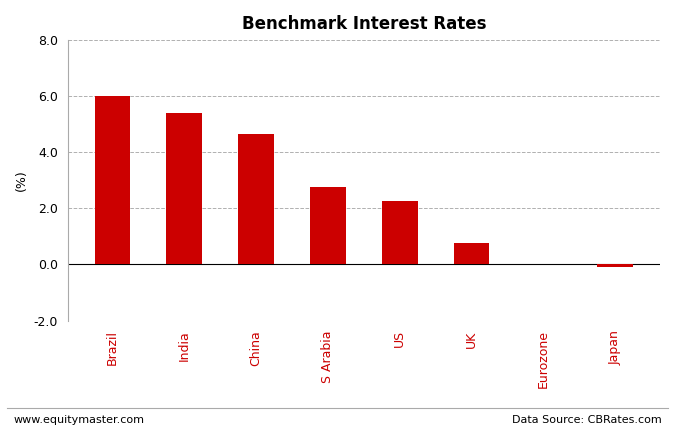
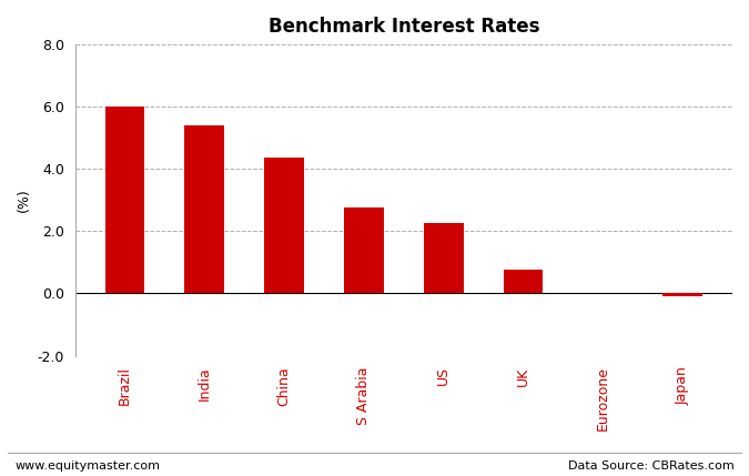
China: 4.65 -> 4.35
